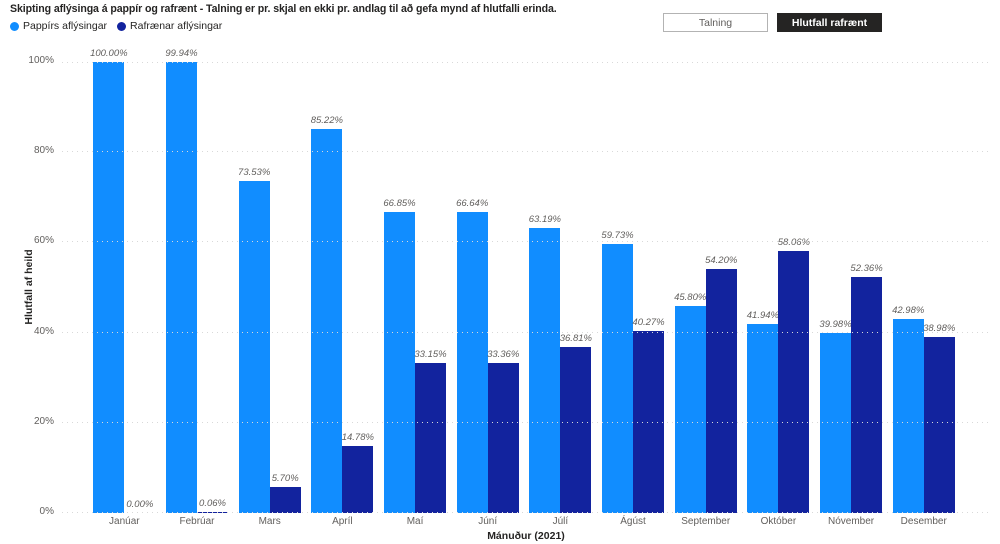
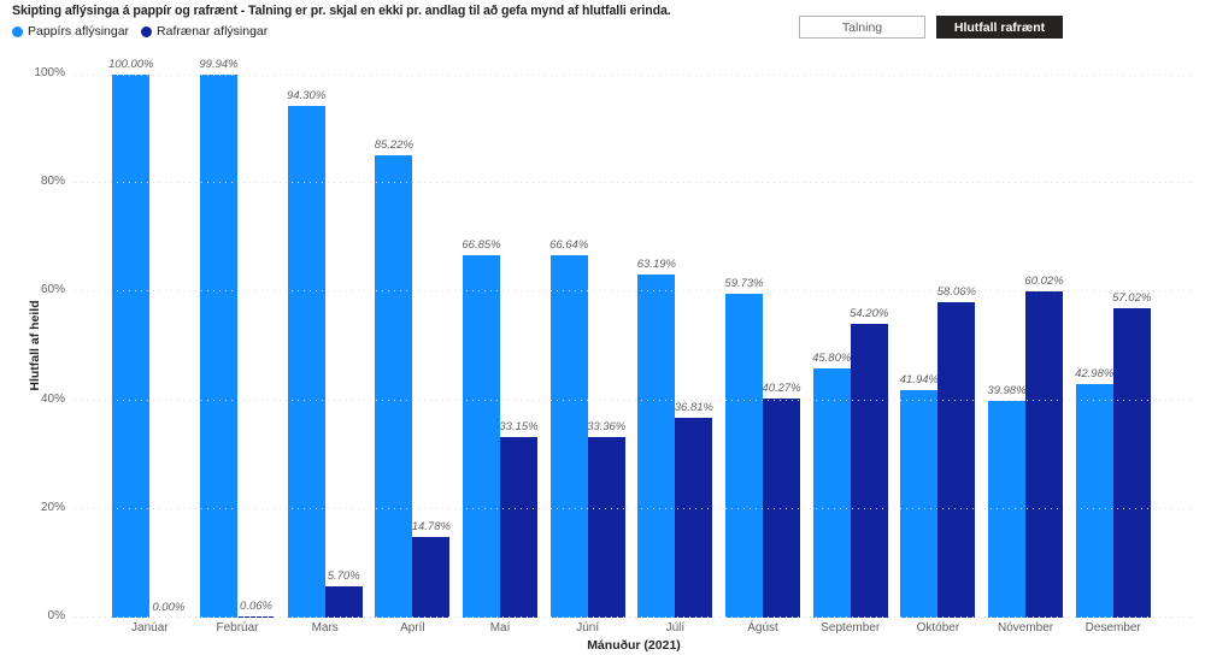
Pappírs aflýsingar/Mars: 73.53% -> 94.30%
Rafrænar aflýsingar/Nóvember: 52.36% -> 60.02%
Rafrænar aflýsingar/Desember: 38.98% -> 57.02%
